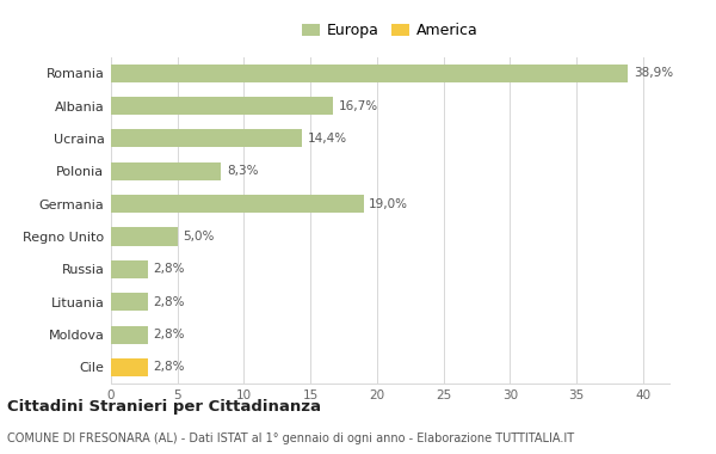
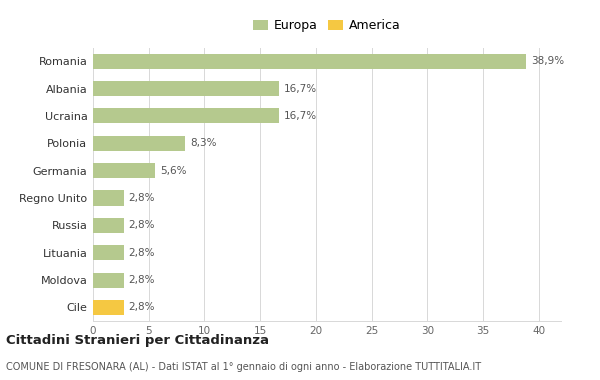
Ucraina: 14,4% -> 16,7%
Germania: 19,0% -> 5,6%
Regno Unito: 5,0% -> 2,8%
